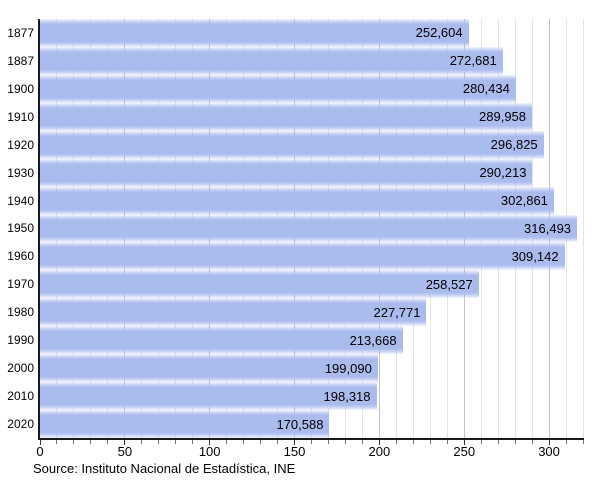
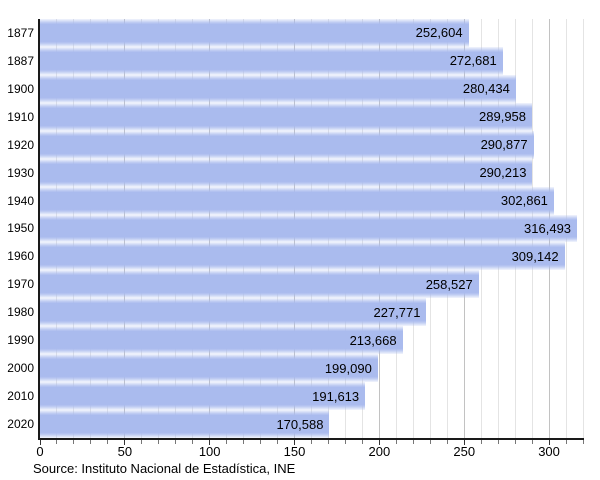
1920: 296,825 -> 290,877
2010: 198,318 -> 191,613
